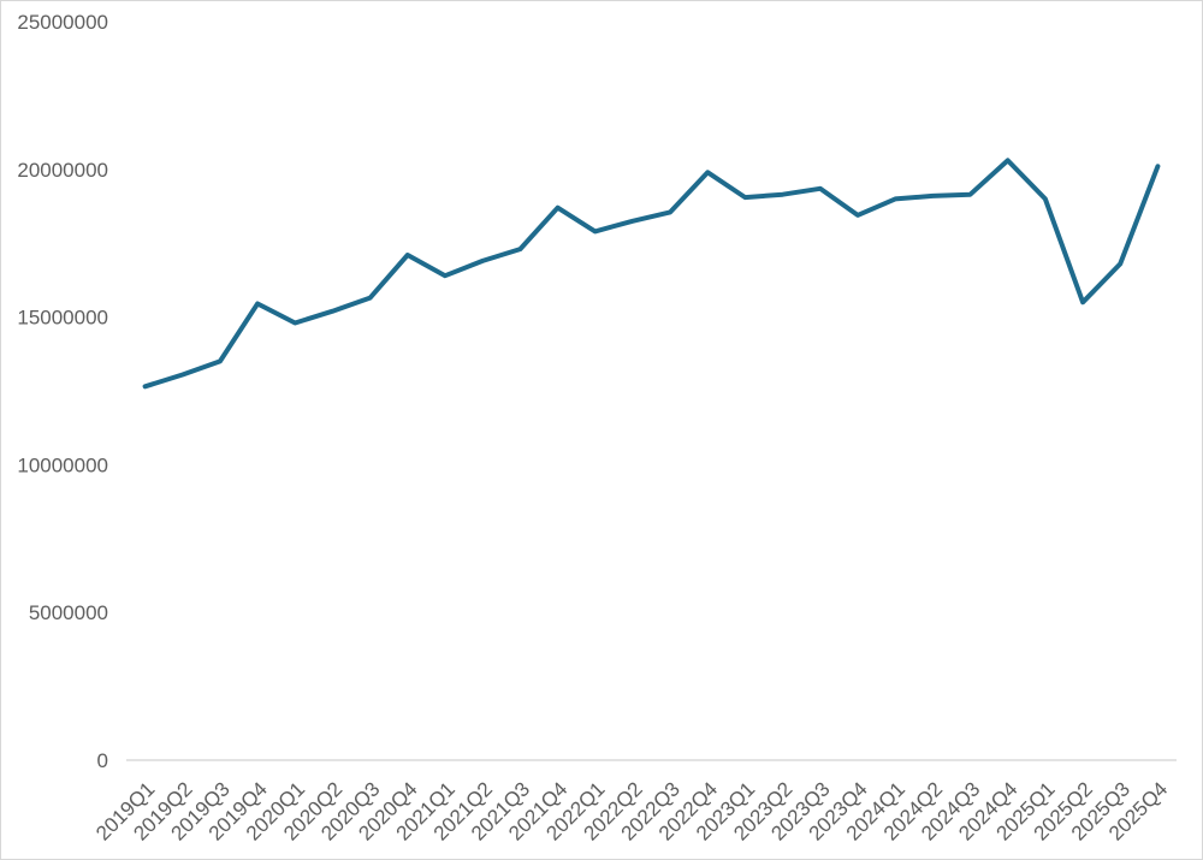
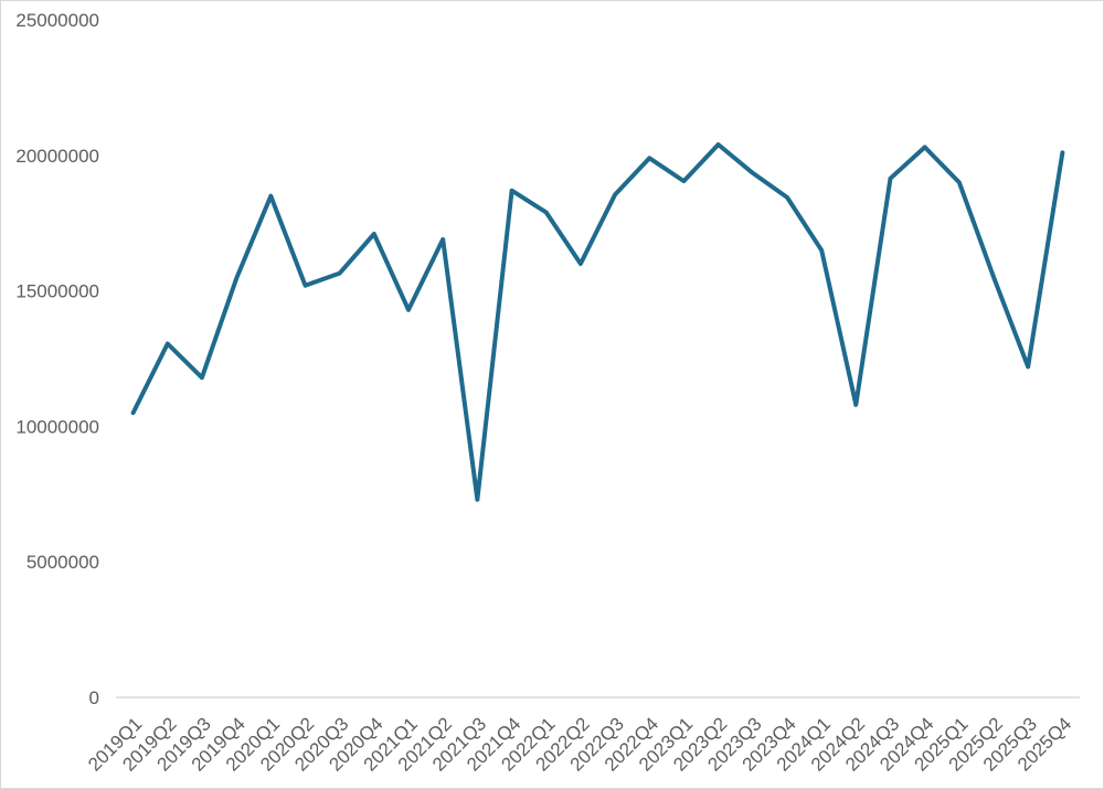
2019Q1: 12600000 -> 10500000
2019Q3: 13500000 -> 11800000
2020Q1: 14800000 -> 18500000
2021Q1: 16400000 -> 14300000
2021Q3: 17300000 -> 7300000
2022Q2: 18200000 -> 16000000
2023Q2: 19200000 -> 20400000
2024Q1: 19000000 -> 16500000
2024Q2: 19100000 -> 10800000
2025Q3: 16800000 -> 12200000
